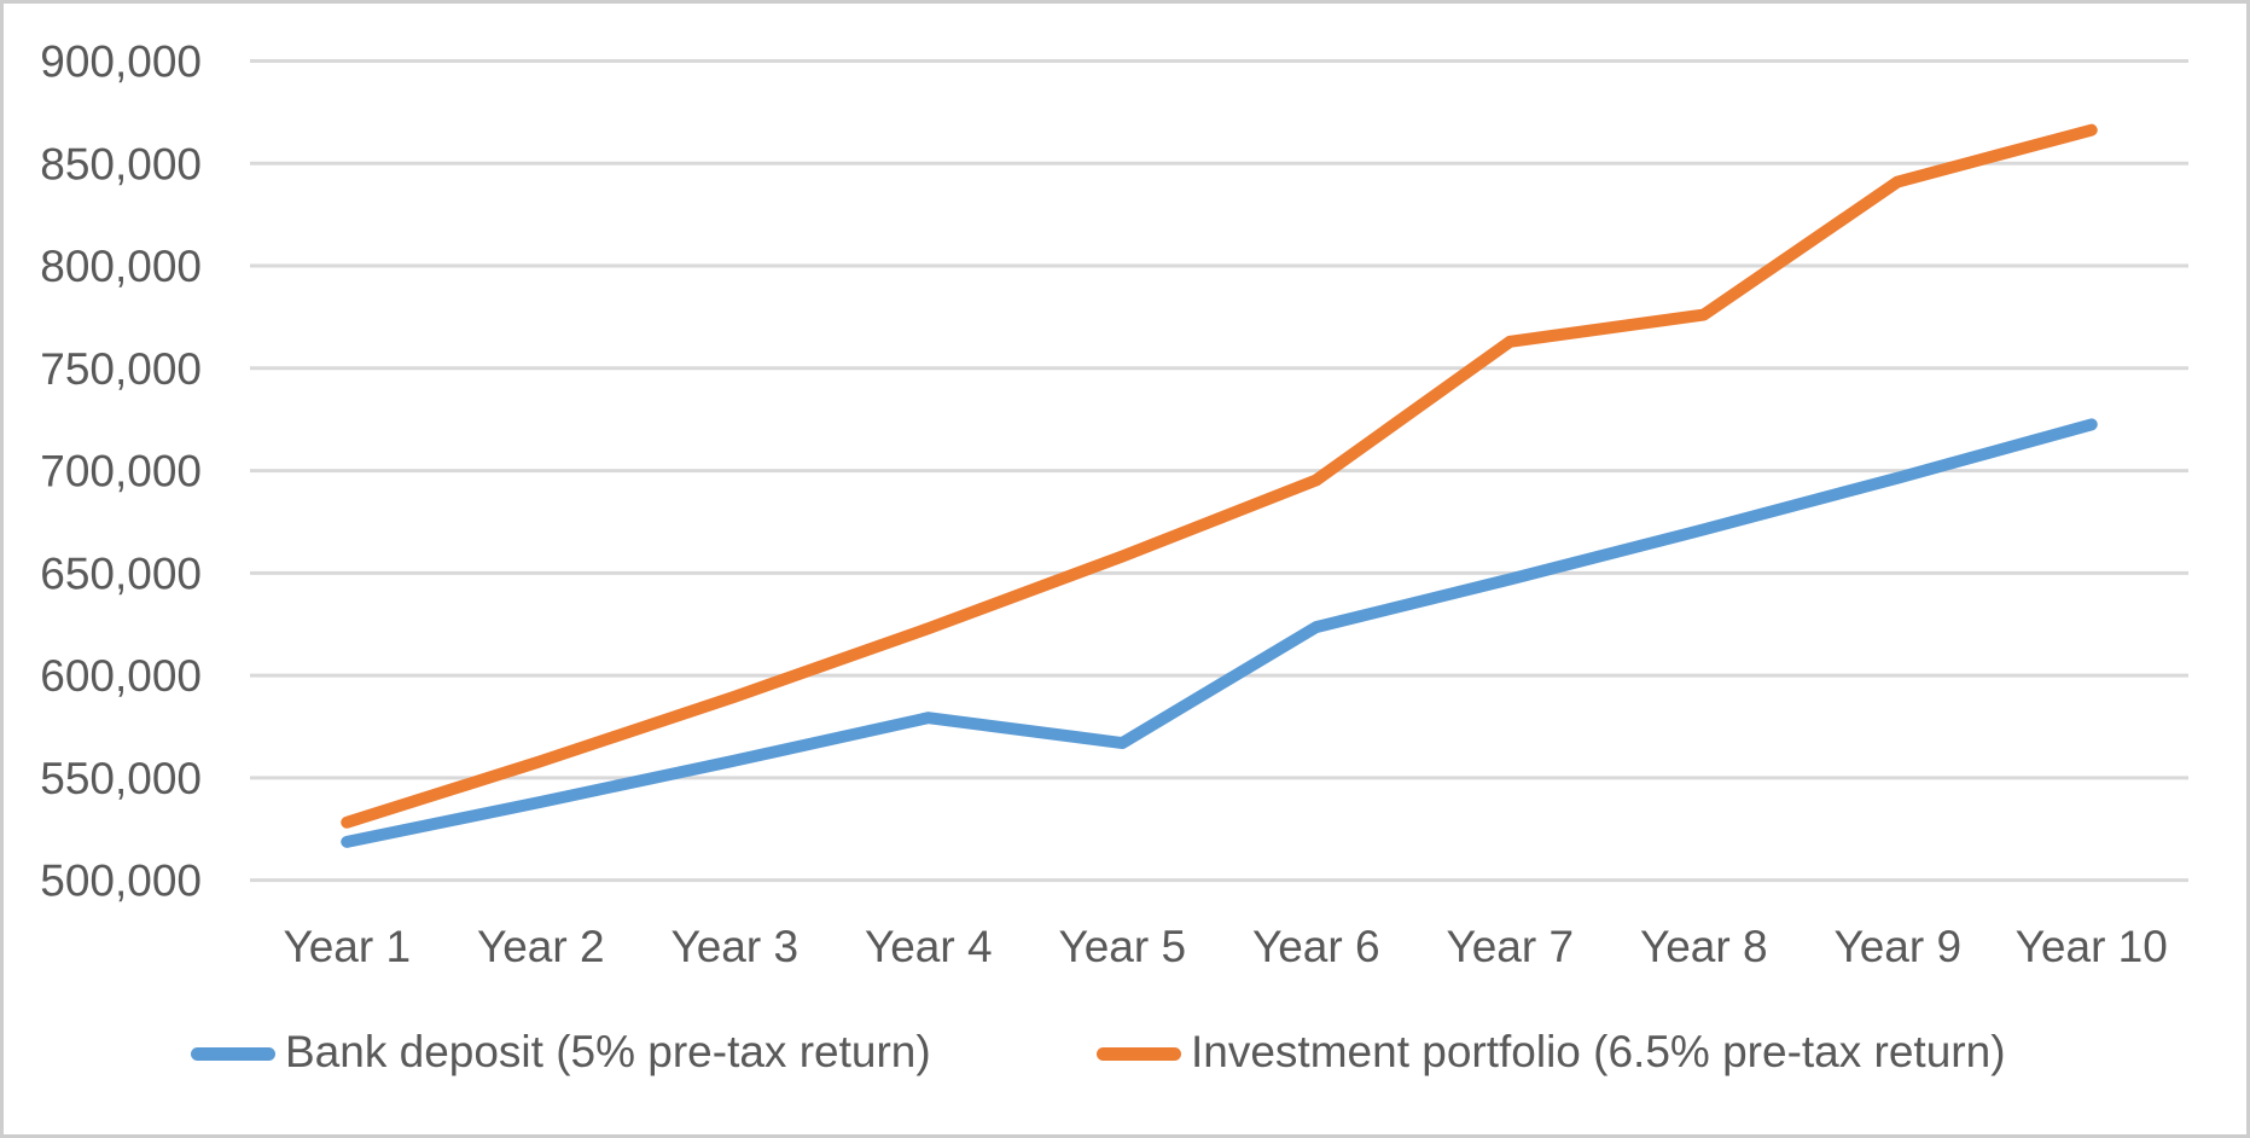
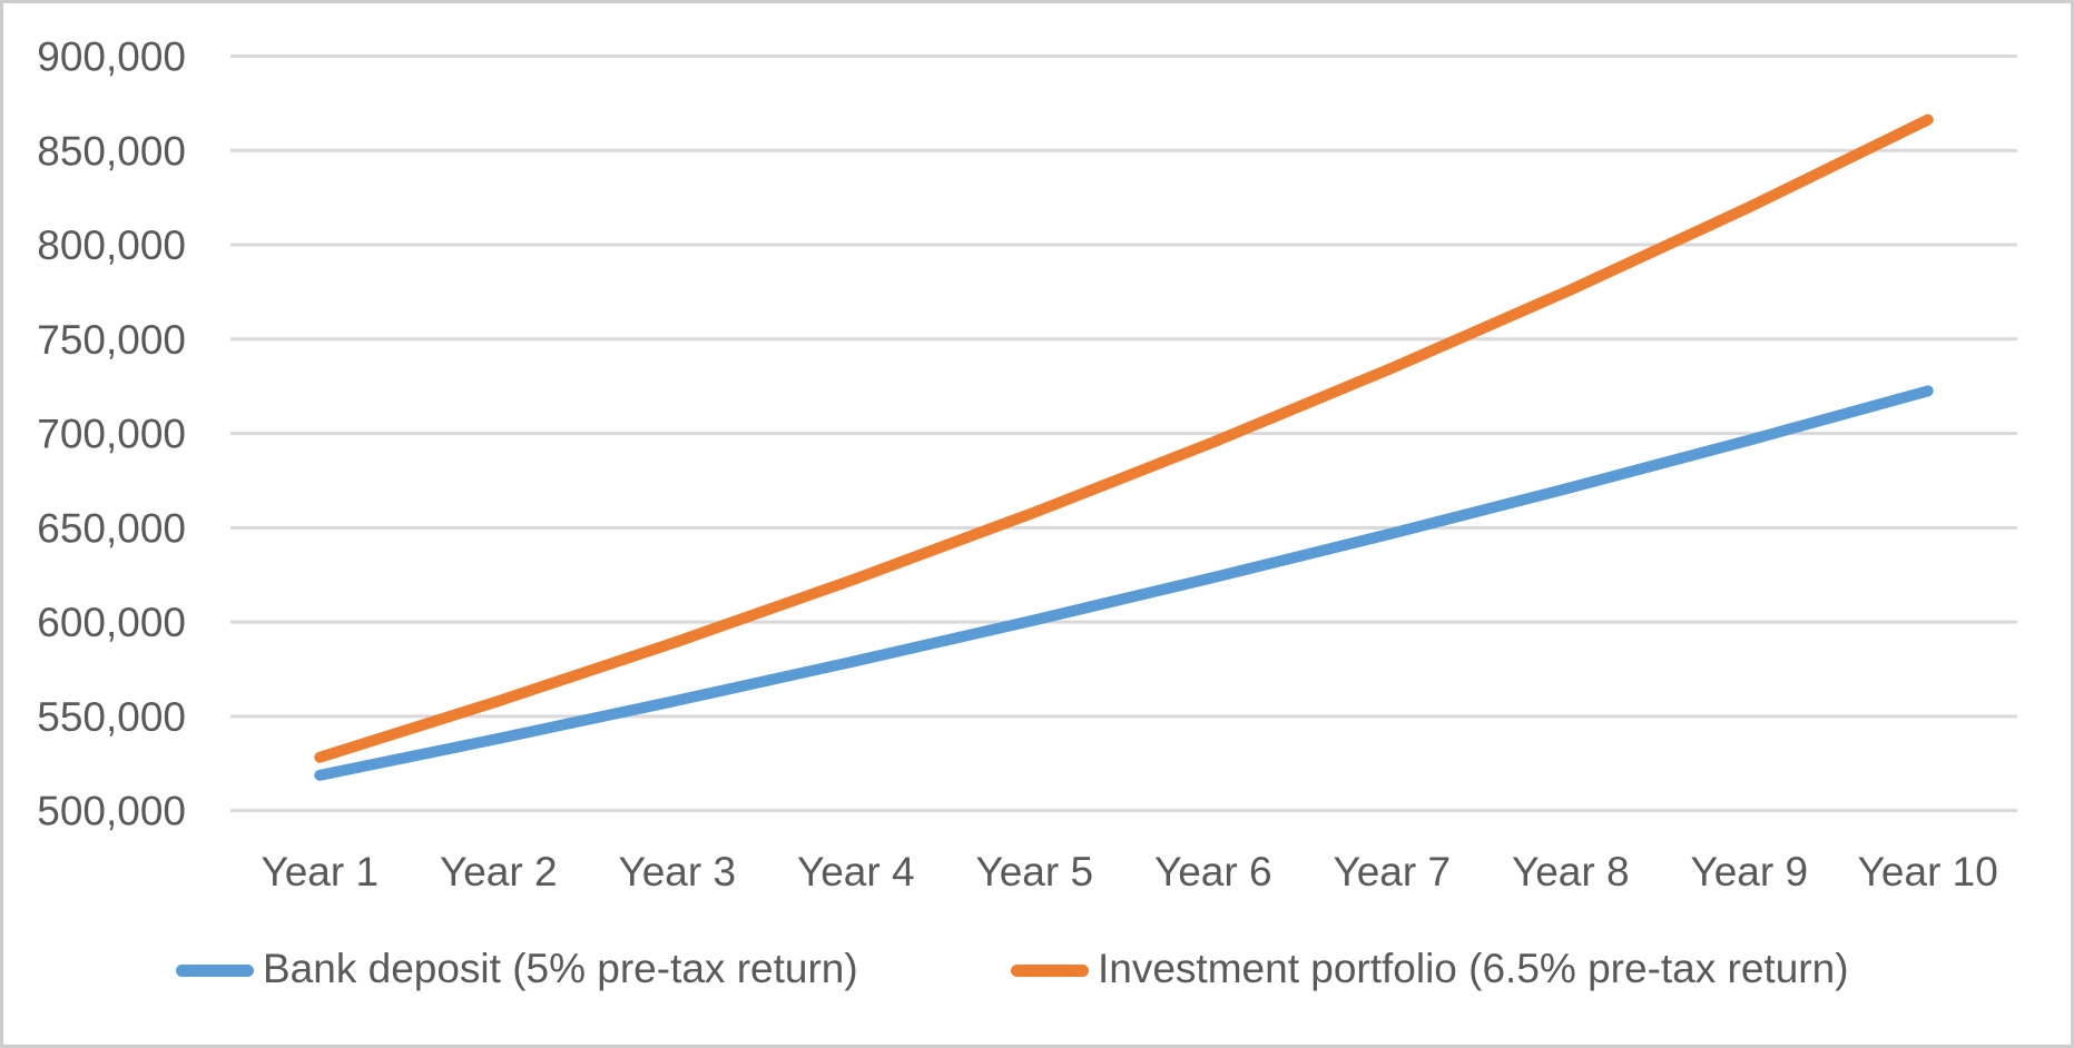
Bank deposit (5% pre-tax return)/Year 5: 567000 -> 601000
Investment portfolio (6.5% pre-tax return)/Year 7: 763000 -> 735000
Investment portfolio (6.5% pre-tax return)/Year 9: 841000 -> 820000
